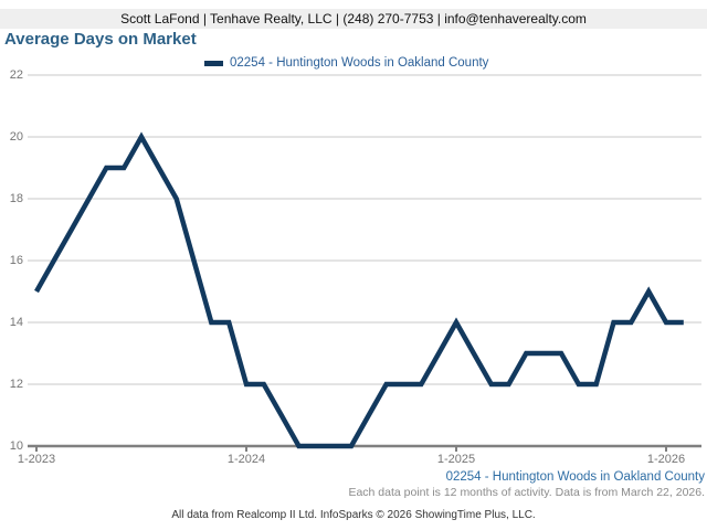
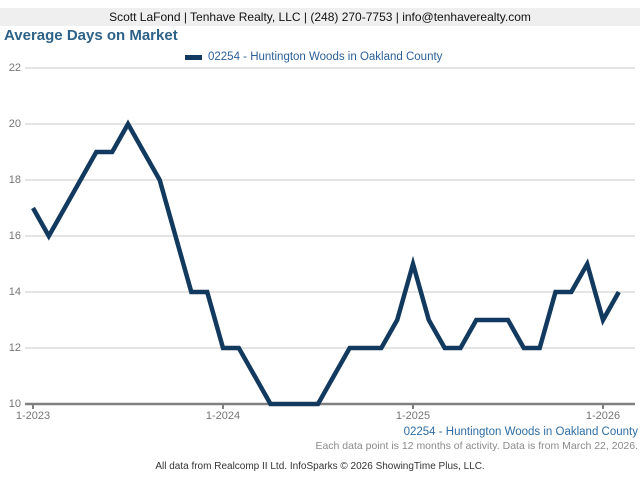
1-2023: 15 -> 17
1-2025: 14 -> 15
1-2026: 14 -> 13
